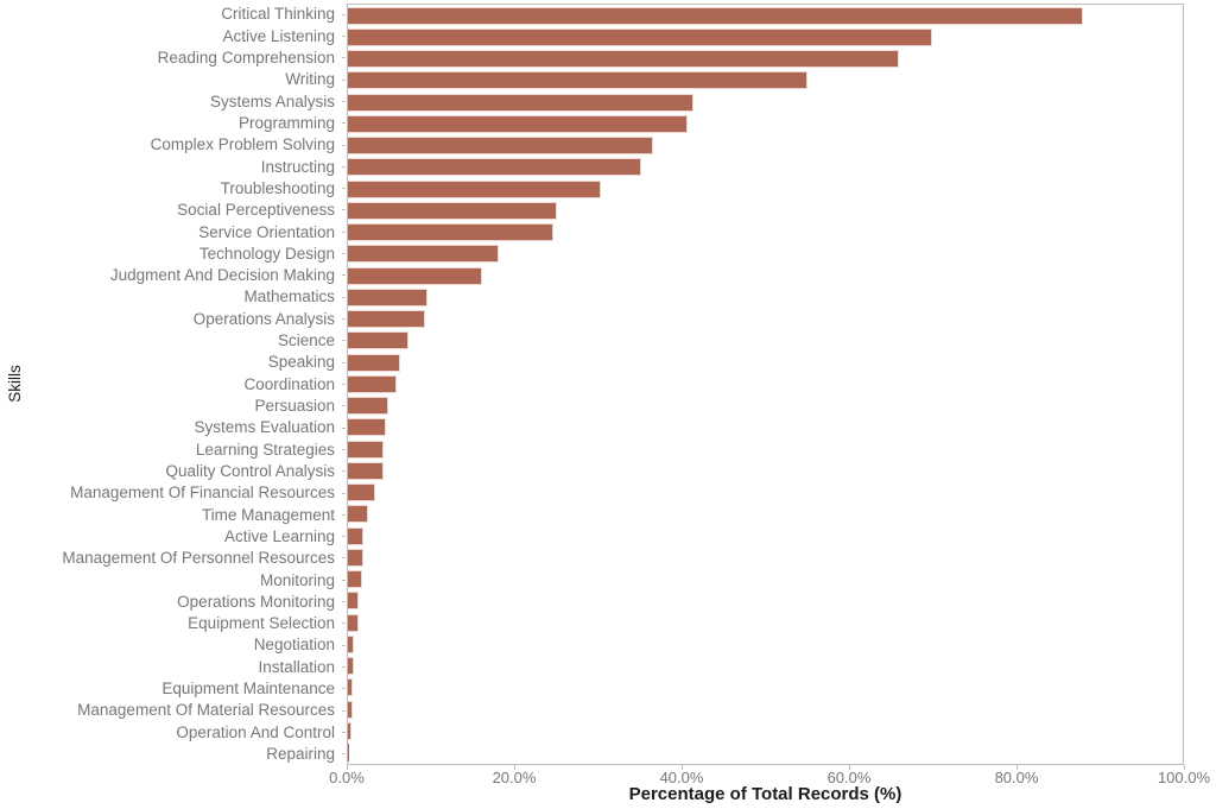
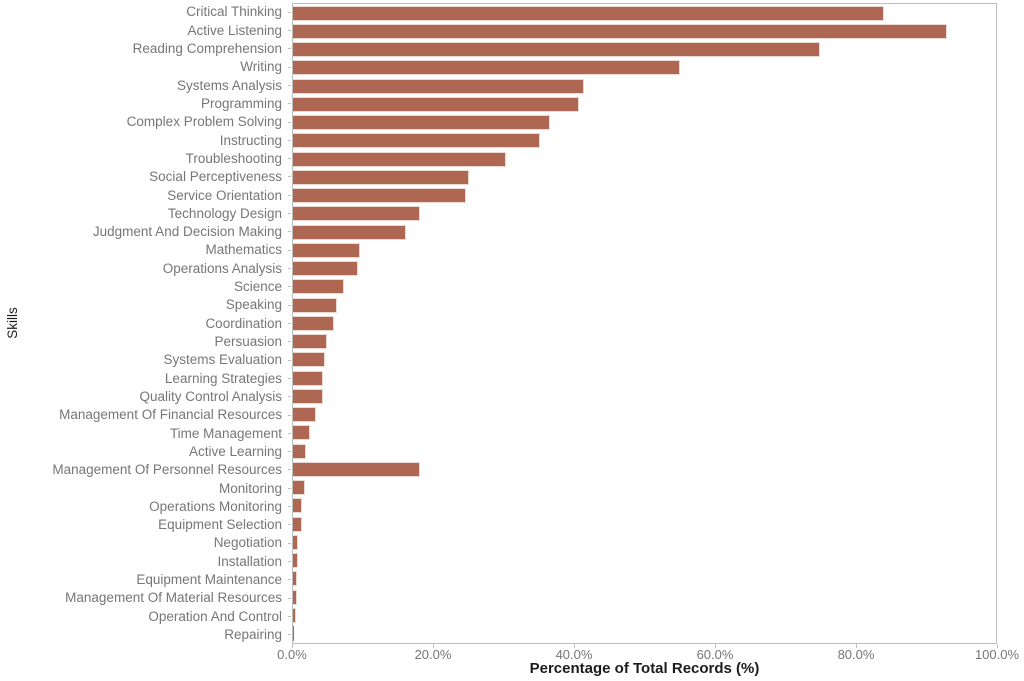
Critical Thinking: 88% -> 84%
Active Listening: 70% -> 93%
Reading Comprehension: 66% -> 75%
Management Of Personnel Resources: 2% -> 18%
